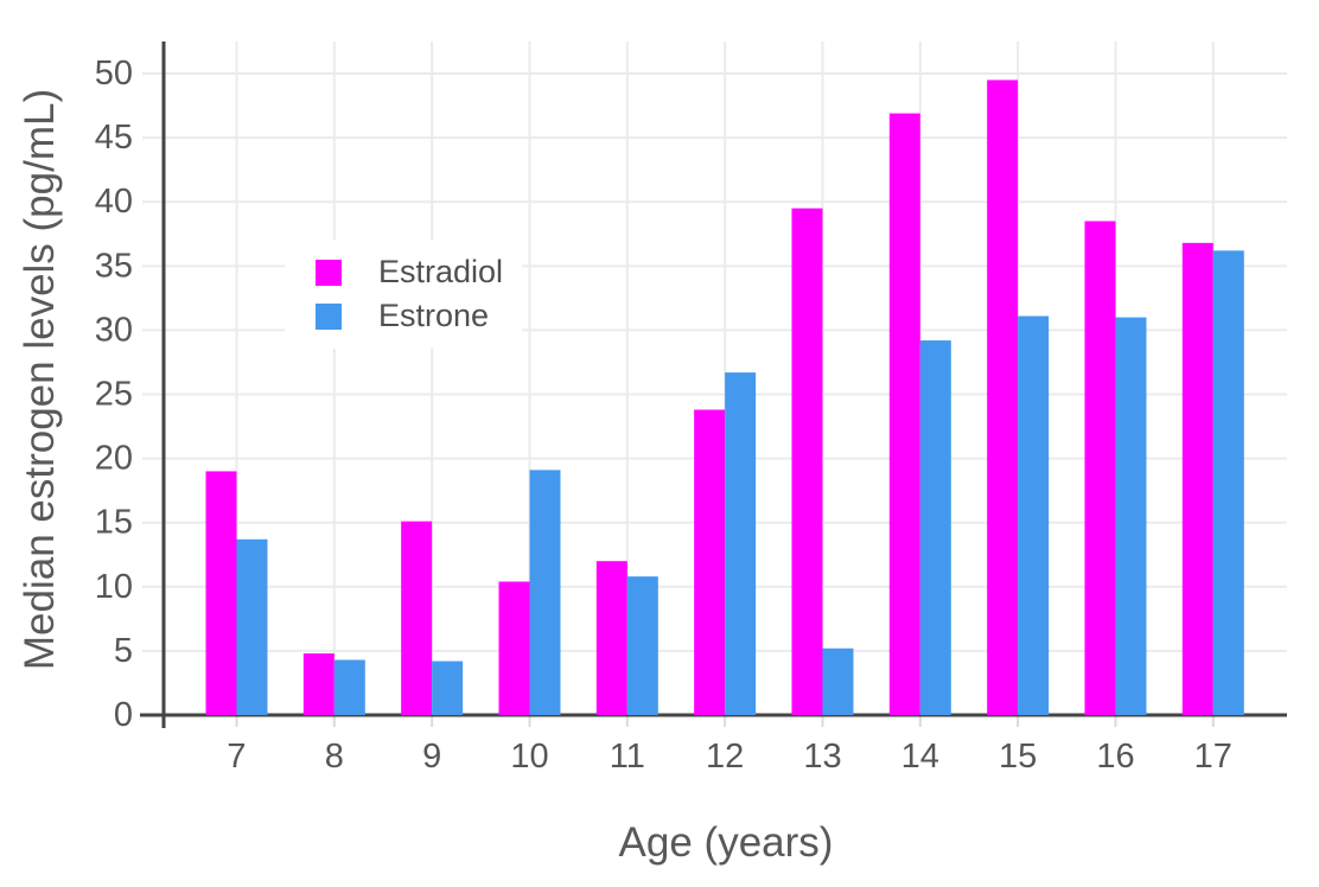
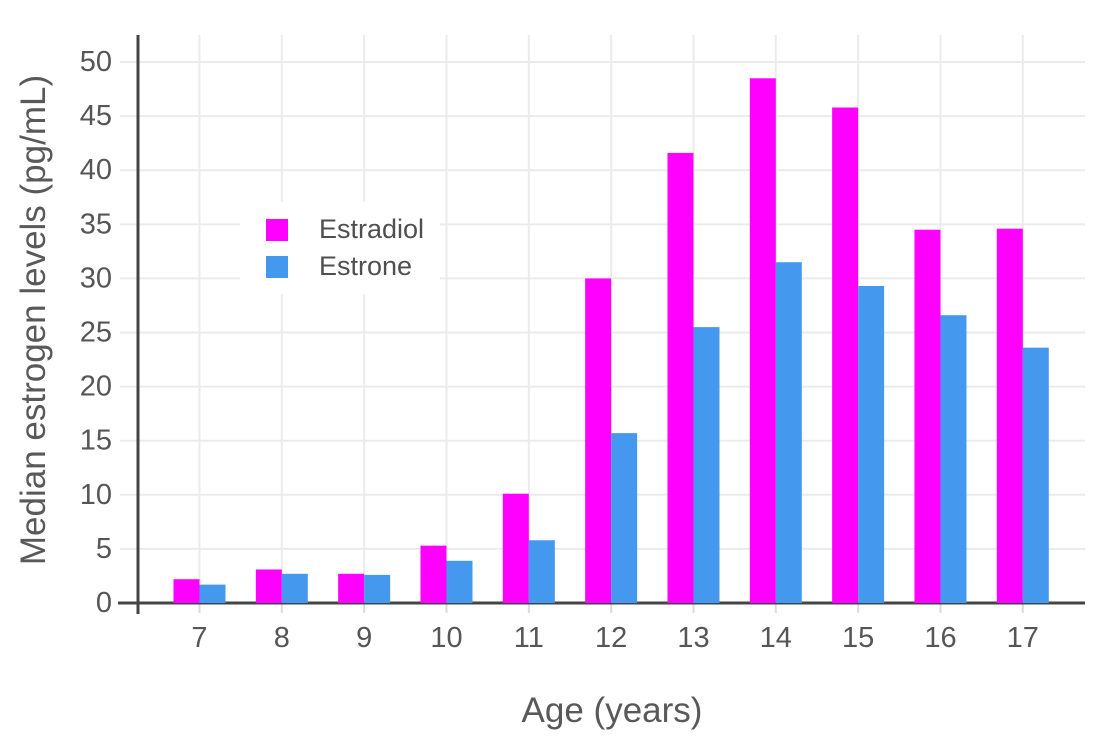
Estradiol/7: 19.0 -> 2.2
Estrone/7: 13.7 -> 1.7
Estradiol/8: 4.8 -> 3.1
Estrone/8: 4.3 -> 2.7
Estradiol/9: 15.1 -> 2.7
Estrone/9: 4.2 -> 2.6
Estradiol/10: 10.4 -> 5.3
Estrone/10: 19.1 -> 3.9
Estradiol/11: 12.0 -> 10.1
Estrone/11: 10.8 -> 5.8
Estradiol/12: 23.8 -> 30.0
Estrone/12: 26.7 -> 15.7
Estradiol/13: 39.5 -> 41.6
Estrone/13: 5.2 -> 25.5
Estradiol/14: 46.9 -> 48.5
Estrone/14: 29.2 -> 31.5
Estradiol/15: 49.5 -> 45.8
Estrone/15: 31.1 -> 29.3
Estradiol/16: 38.5 -> 34.5
Estrone/16: 31.0 -> 26.6
Estradiol/17: 36.8 -> 34.6
Estrone/17: 36.2 -> 23.6
